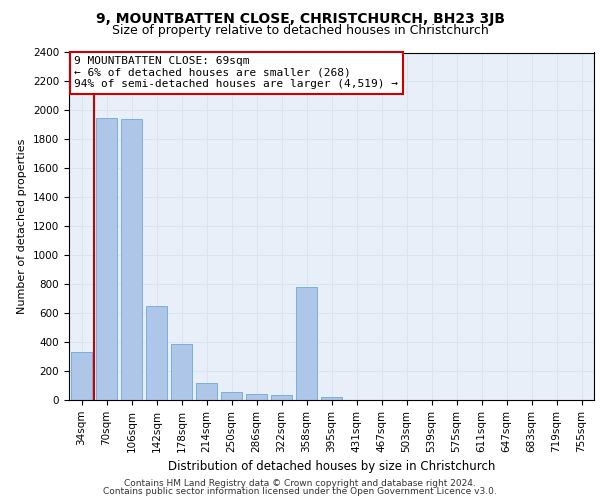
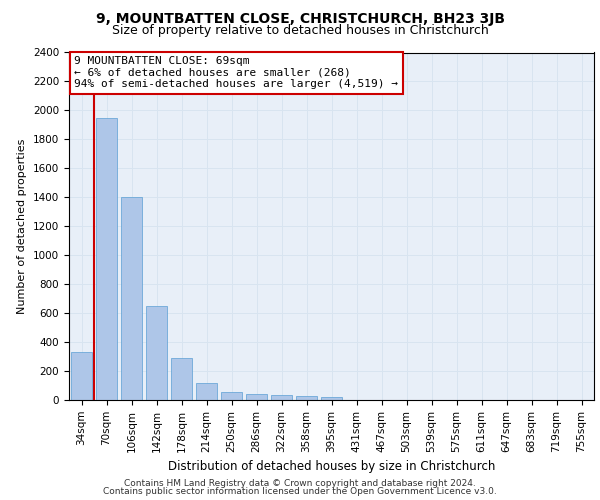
106sqm: 1940 -> 1400
178sqm: 390 -> 290
358sqm: 780 -> 30
